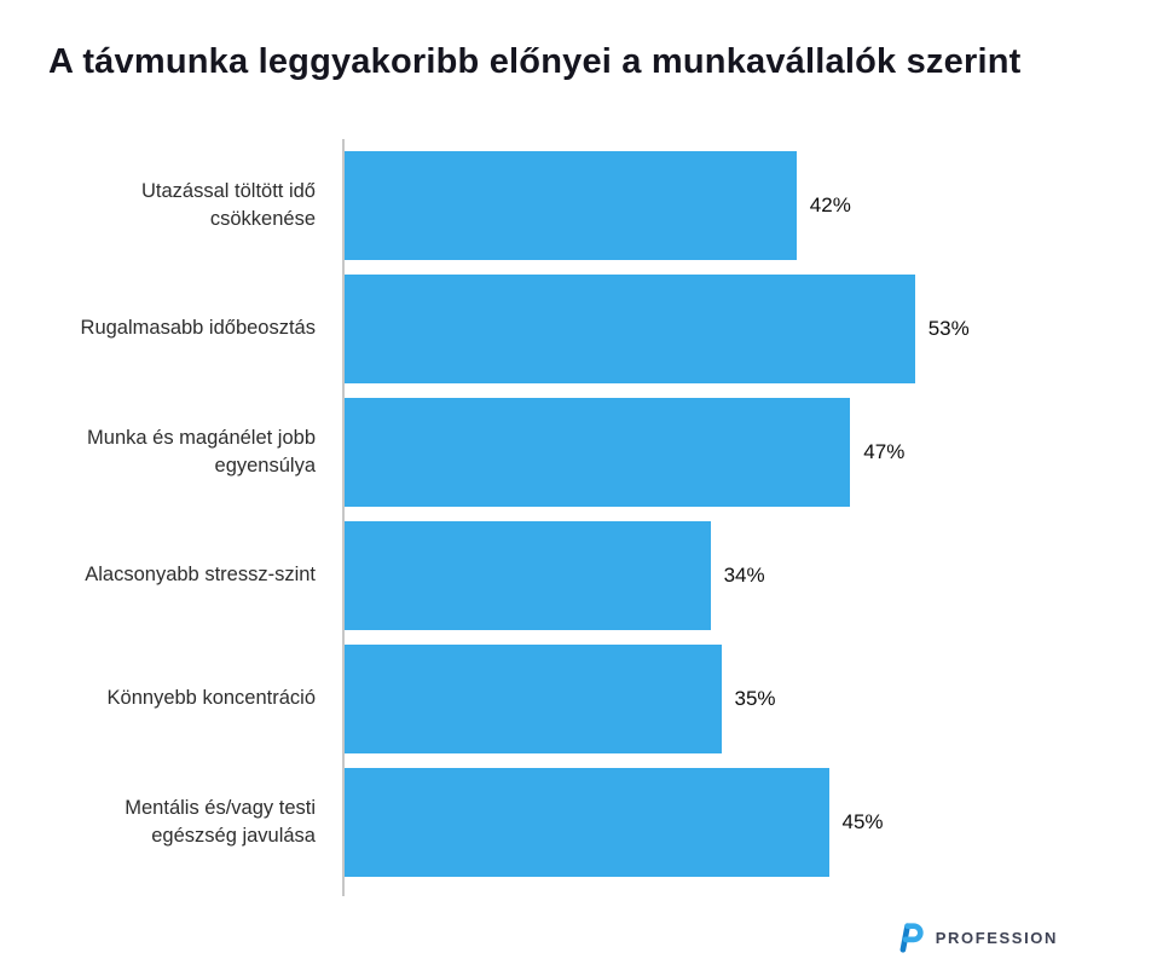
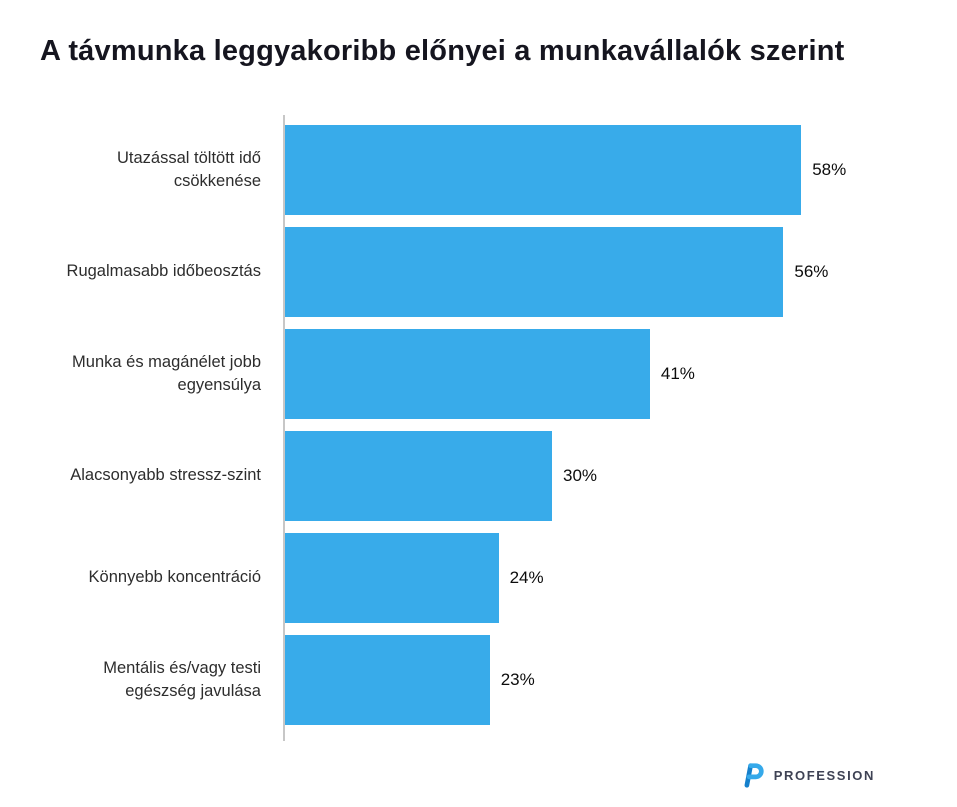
Utazással töltött idő csökkenése: 42% -> 58%
Rugalmasabb időbeosztás: 53% -> 56%
Munka és magánélet jobb egyensúlya: 47% -> 41%
Alacsonyabb stressz-szint: 34% -> 30%
Könnyebb koncentráció: 35% -> 24%
Mentális és/vagy testi egészség javulása: 45% -> 23%
